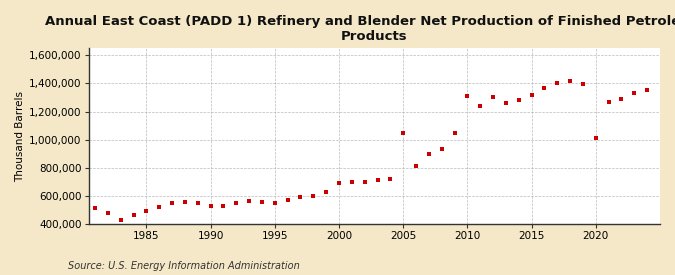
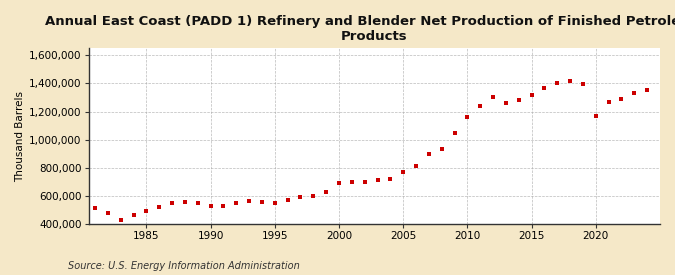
2005: 1,050,000 -> 770,000
2010: 1,310,000 -> 1,160,000
2020: 1,010,000 -> 1,160,000
